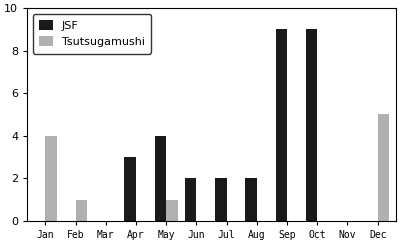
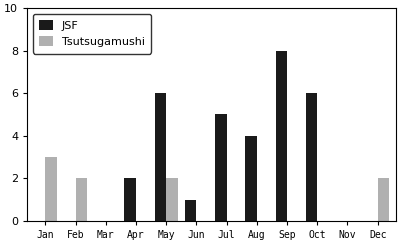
Tsutsugamushi/Jan: 4 -> 3
Tsutsugamushi/Feb: 1 -> 2
JSF/Apr: 3 -> 2
JSF/May: 4 -> 6
Tsutsugamushi/May: 1 -> 2
JSF/Jun: 2 -> 1
JSF/Jul: 2 -> 5
JSF/Aug: 2 -> 4
JSF/Sep: 9 -> 8
JSF/Oct: 9 -> 6
Tsutsugamushi/Dec: 5 -> 2
